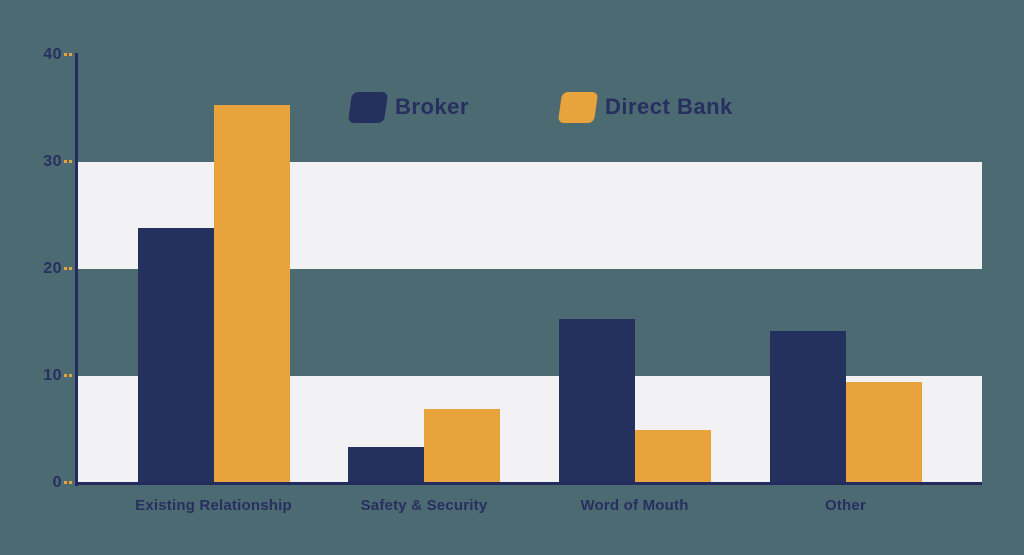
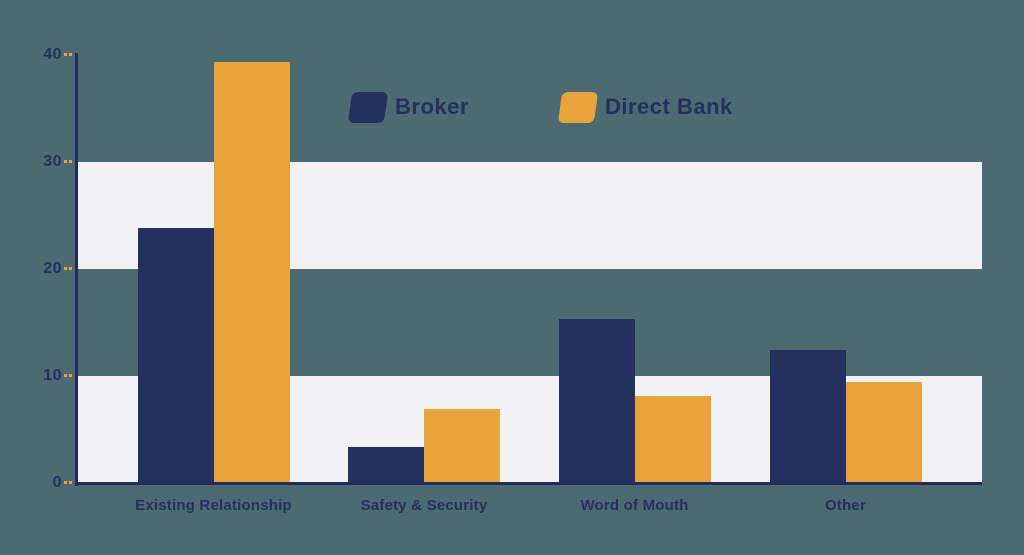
Direct Bank/Existing Relationship: 35.3 -> 39.3
Direct Bank/Word of Mouth: 5.0 -> 8.1
Broker/Other: 14.2 -> 12.4
